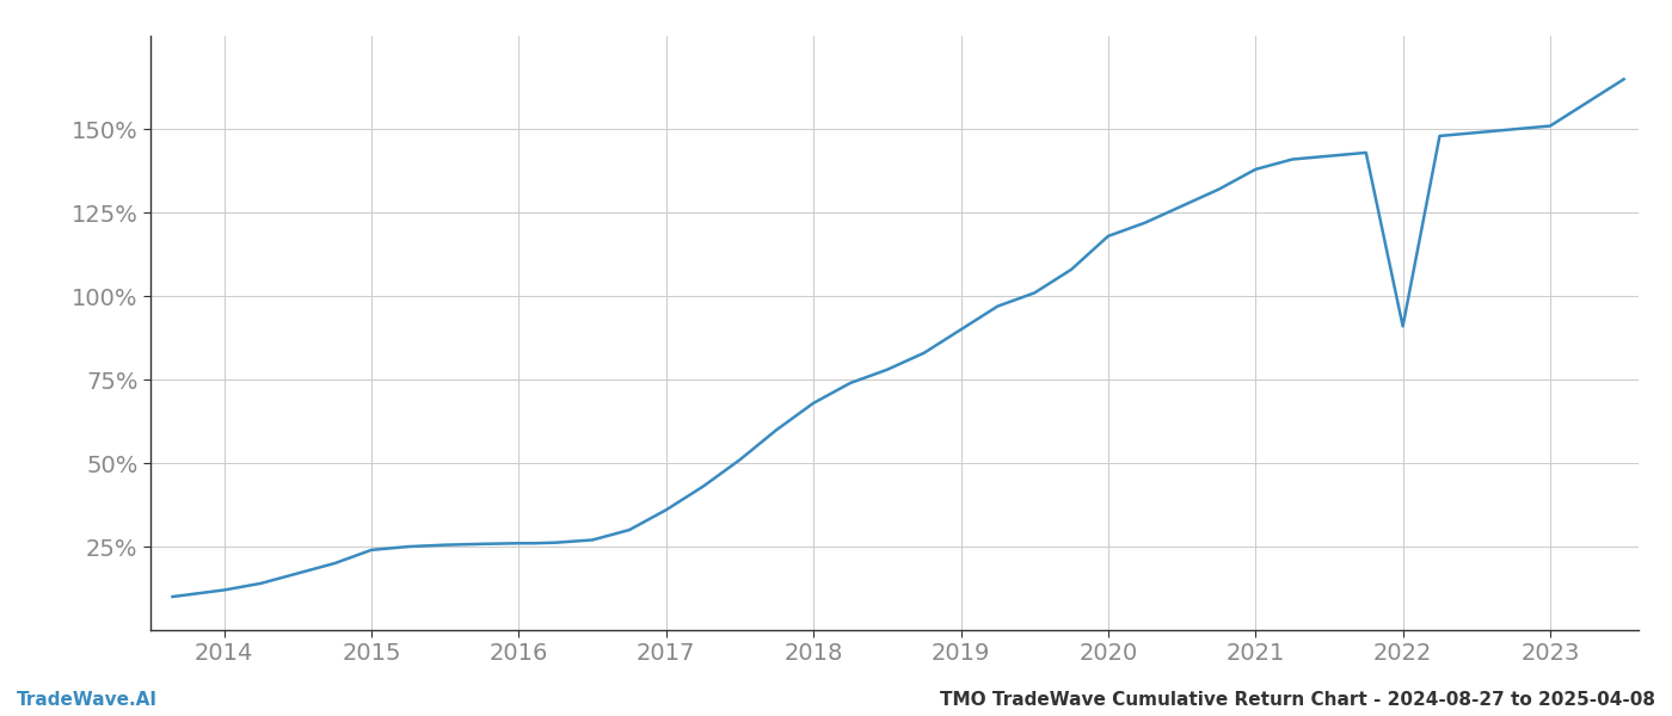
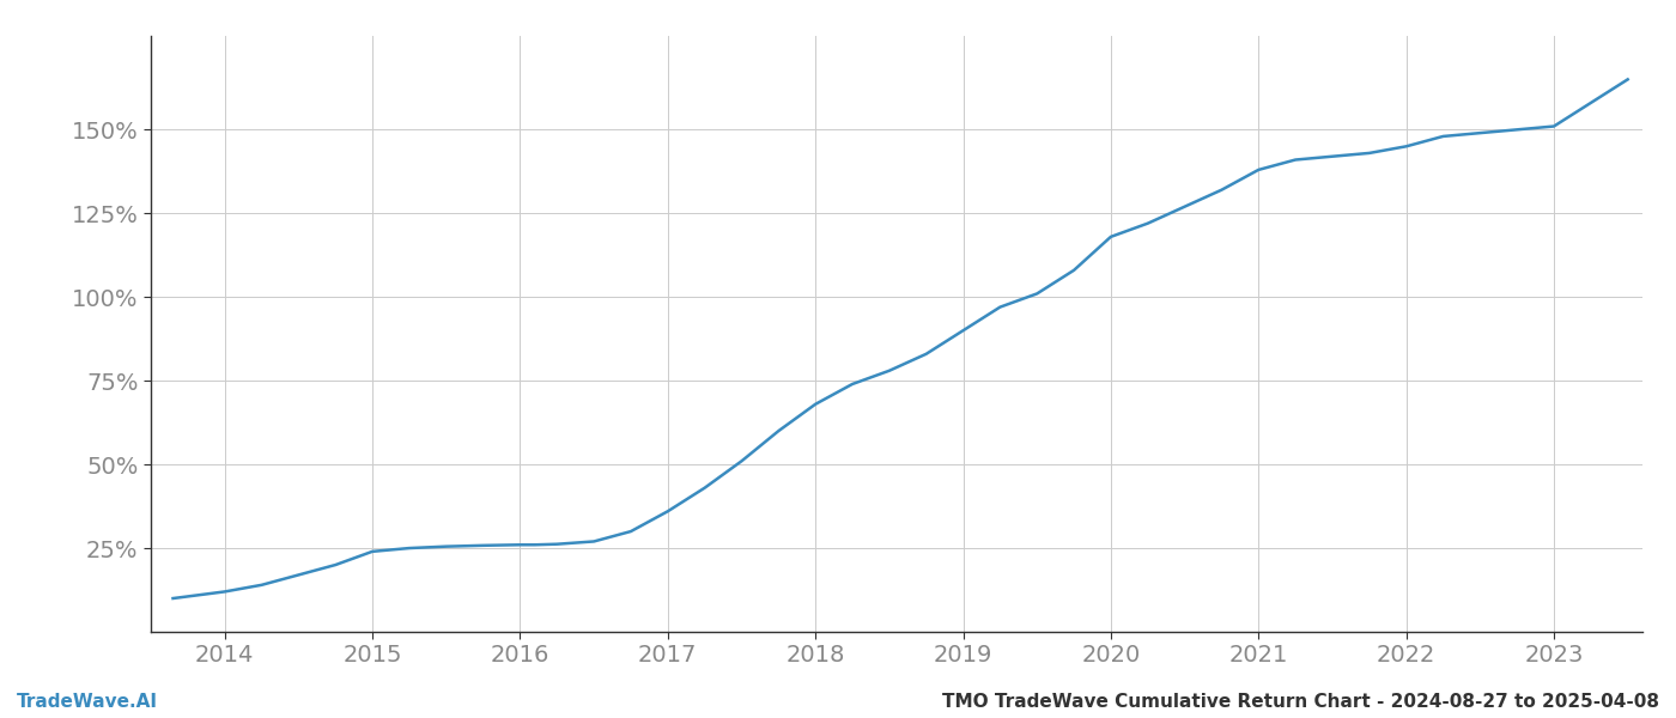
2022: 91.0% -> 145.0%
